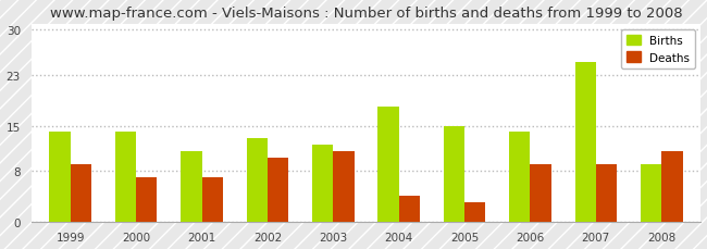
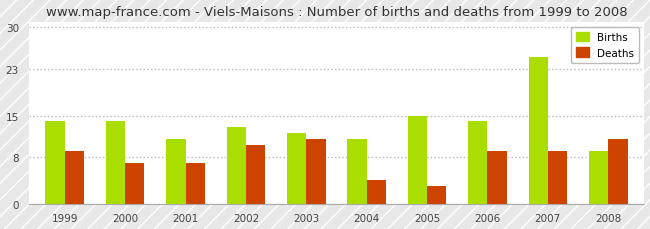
Births/2004: 18 -> 11
